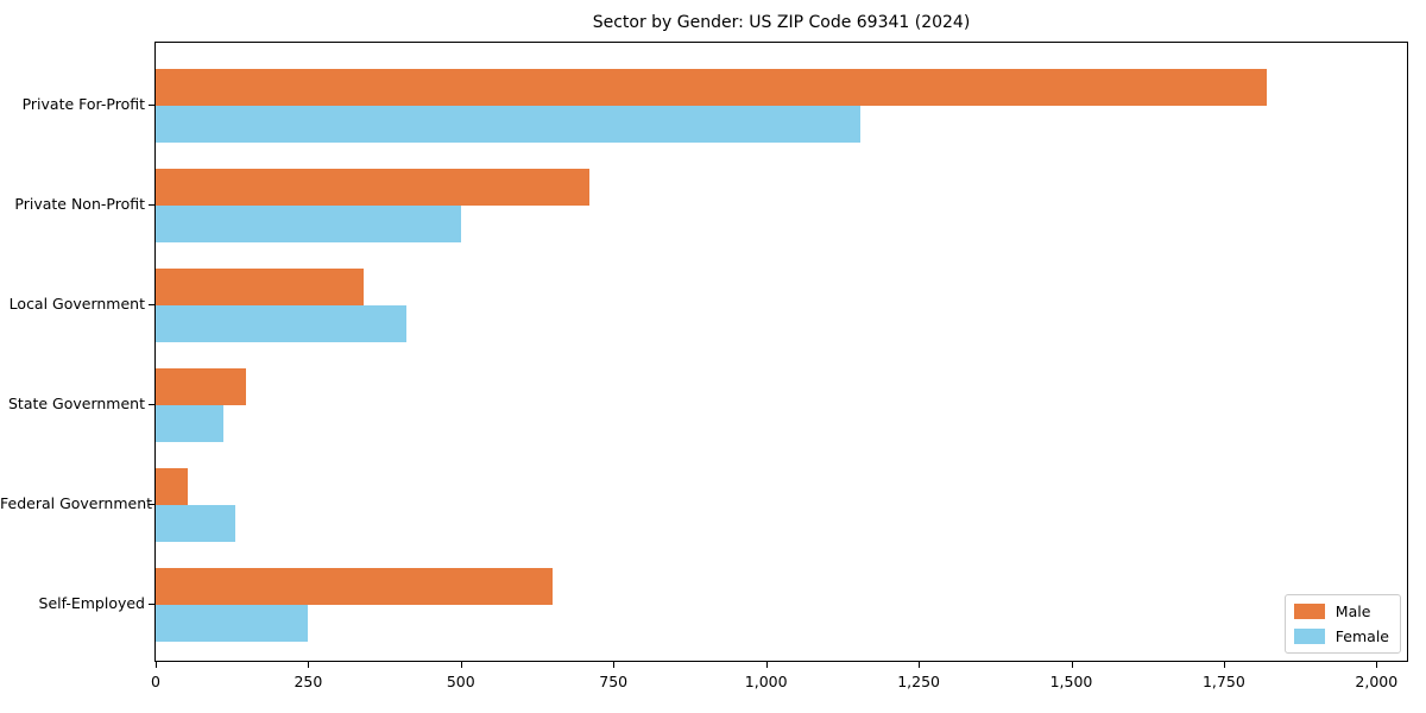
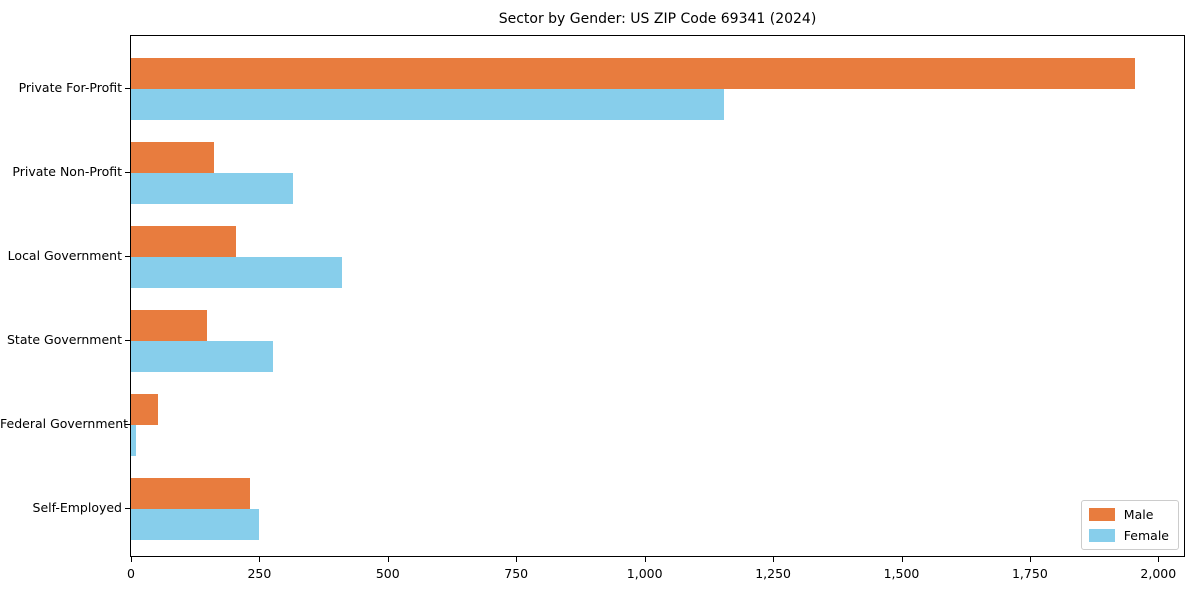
Male/Private For-Profit: 1820 -> 1960
Male/Private Non-Profit: 710 -> 160
Female/Private Non-Profit: 500 -> 320
Male/Local Government: 340 -> 200
Female/State Government: 110 -> 280
Female/Federal Government: 130 -> 10
Male/Self-Employed: 650 -> 230
